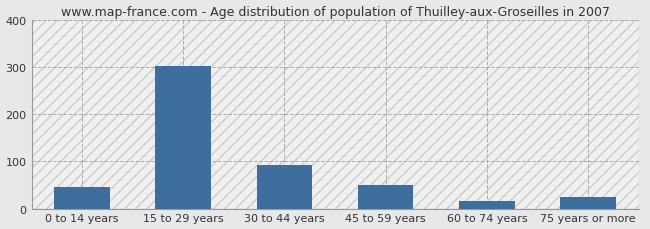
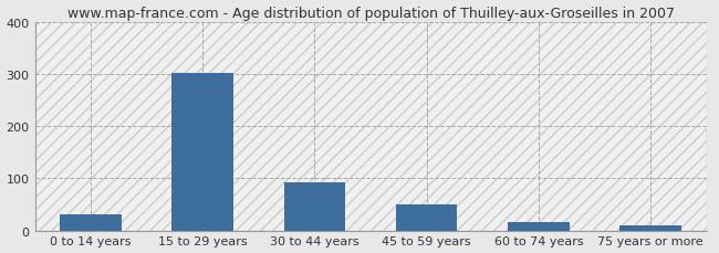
0 to 14 years: 45 -> 30
75 years or more: 25 -> 10
